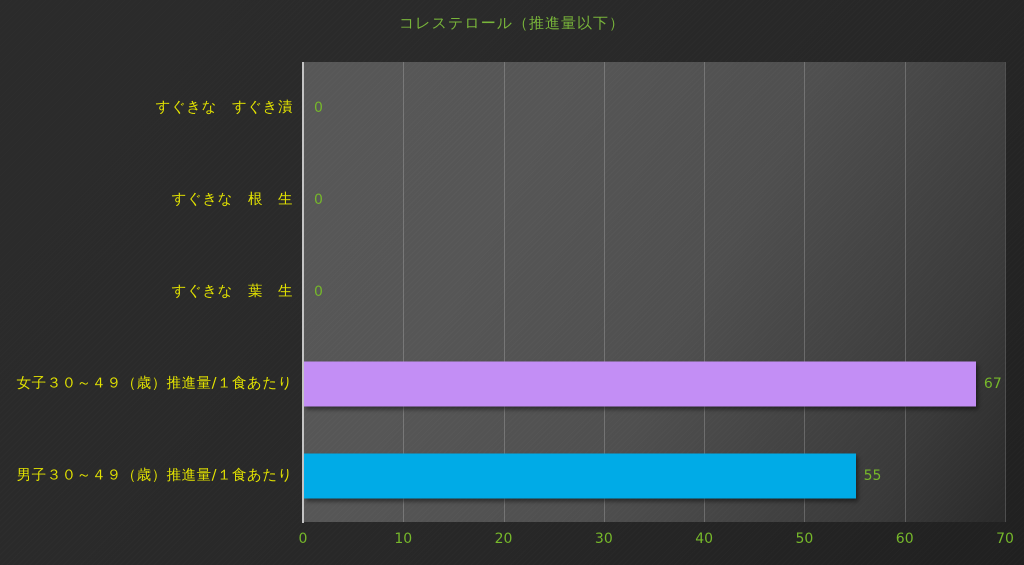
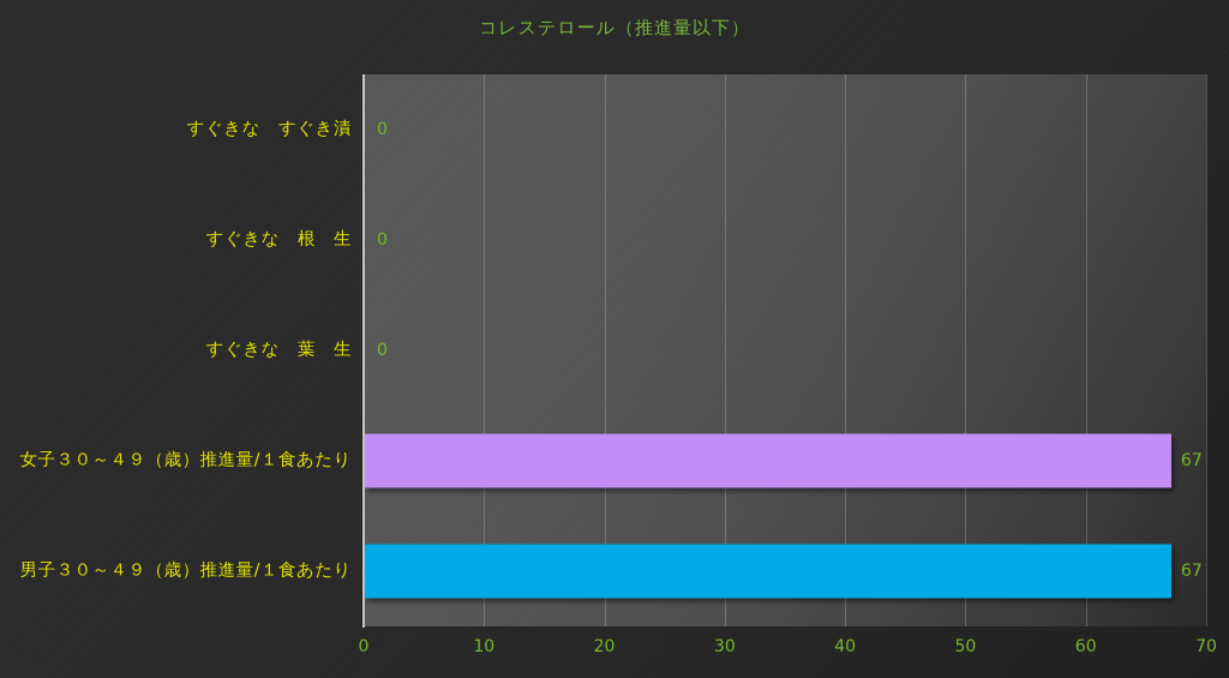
男子３０～４９（歳）推進量/１食あたり: 55 -> 67
